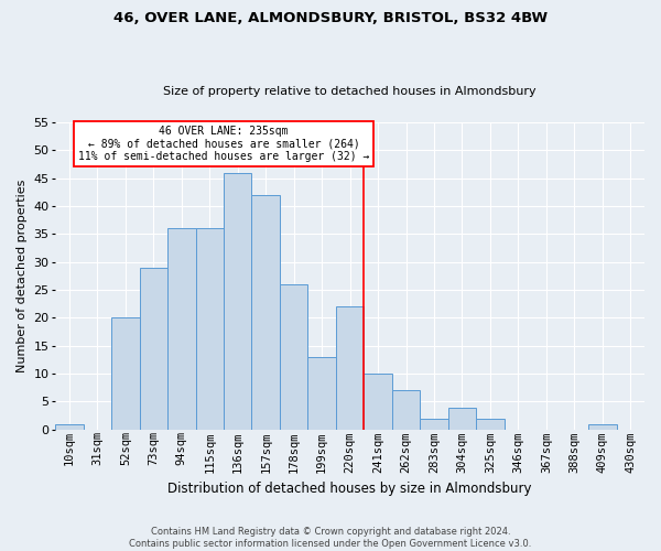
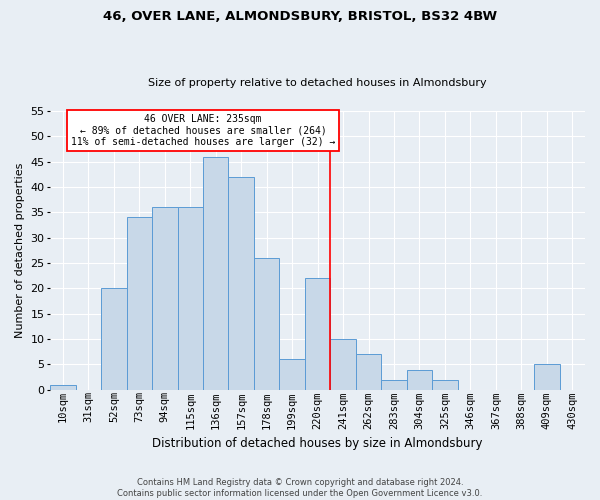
73sqm: 29 -> 34
199sqm: 13 -> 6
409sqm: 1 -> 5
